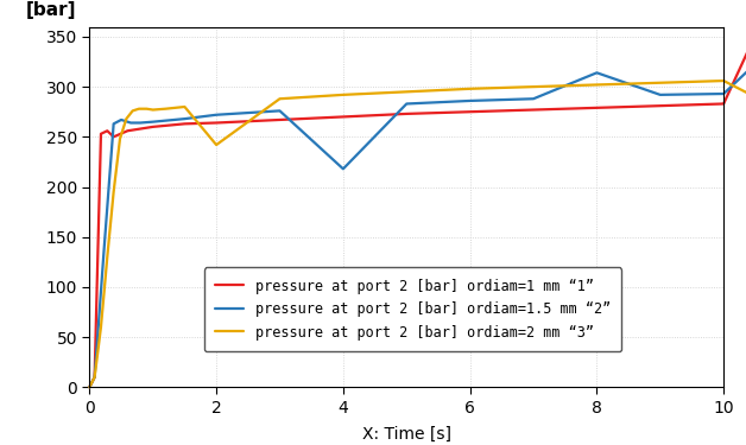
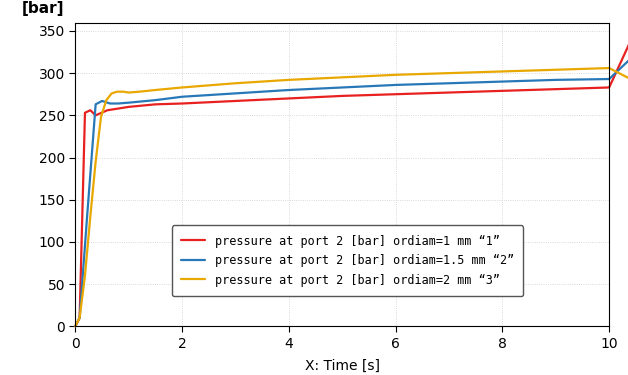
pressure at port 2 [bar] ordiam=2 mm “3”/2: 242 -> 283
pressure at port 2 [bar] ordiam=1.5 mm “2”/4: 218 -> 280
pressure at port 2 [bar] ordiam=1.5 mm “2”/8: 314 -> 290
